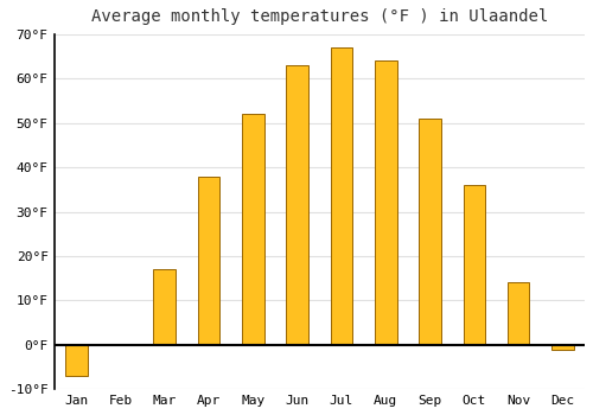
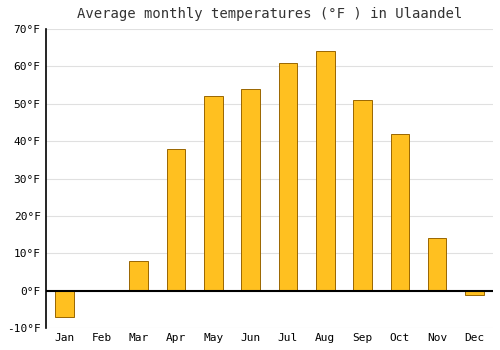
Mar: 17°F -> 8°F
Jun: 63°F -> 54°F
Jul: 67°F -> 61°F
Oct: 36°F -> 42°F
